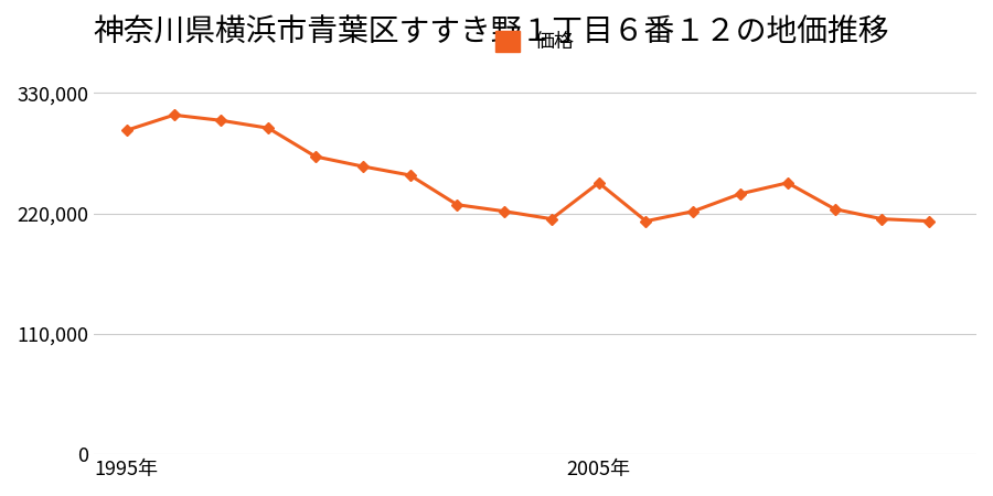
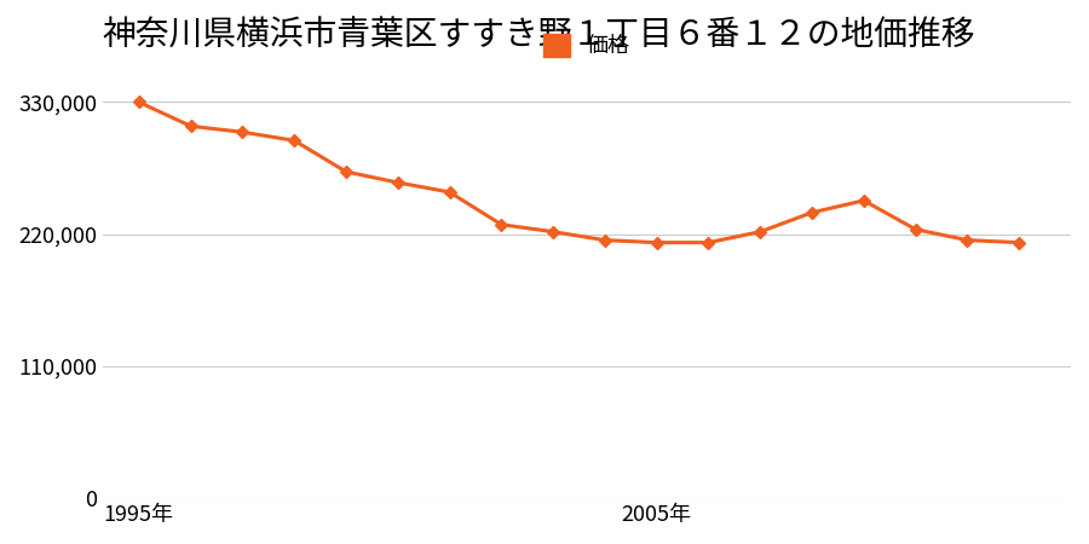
1995年: 296,000 -> 330,000
2005年: 248,000 -> 213,000
